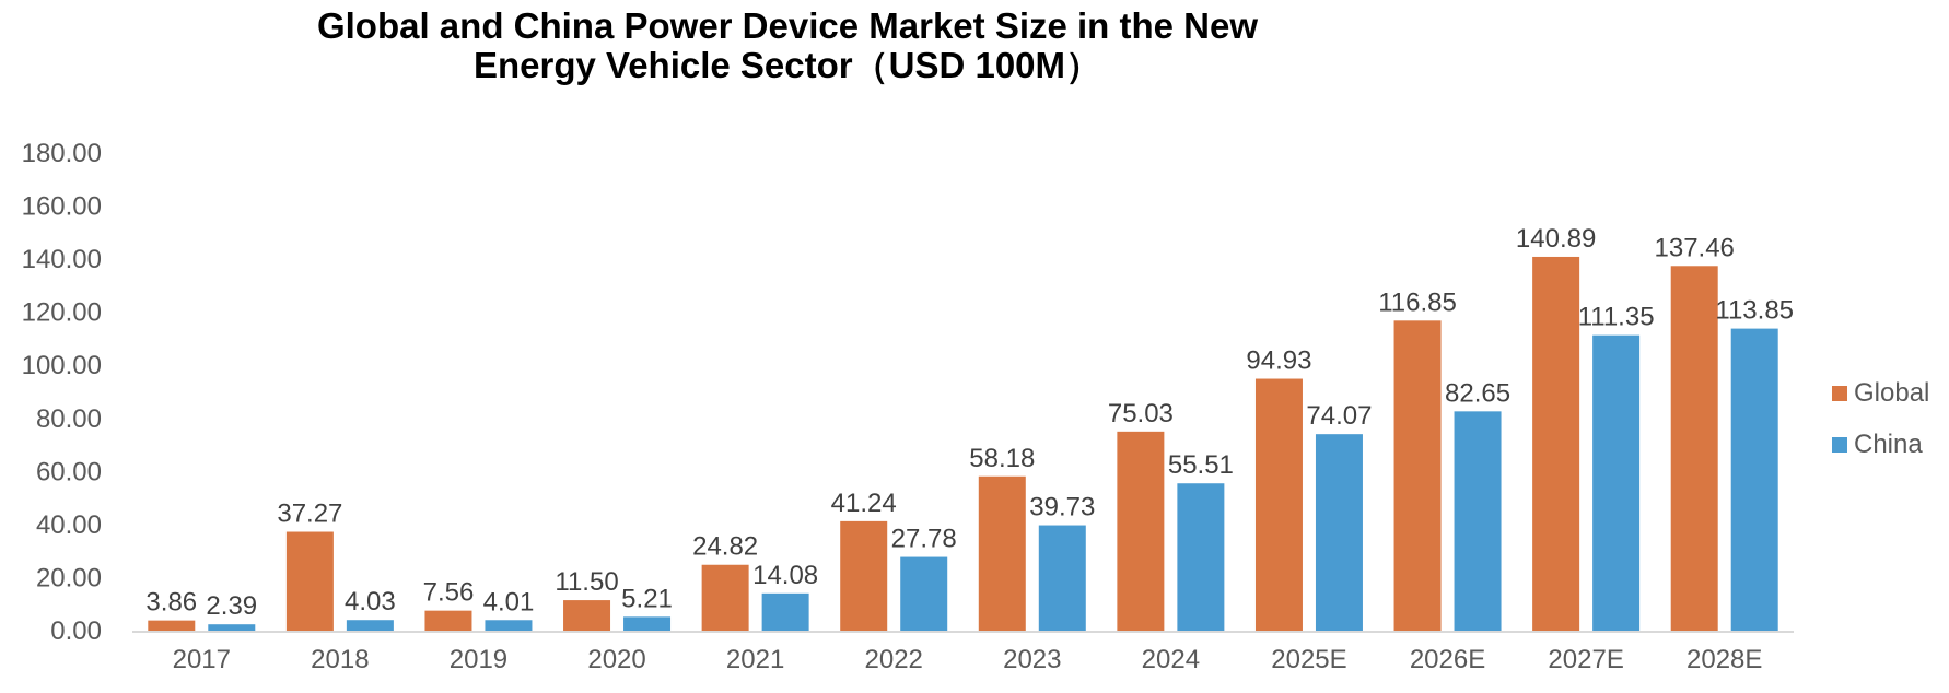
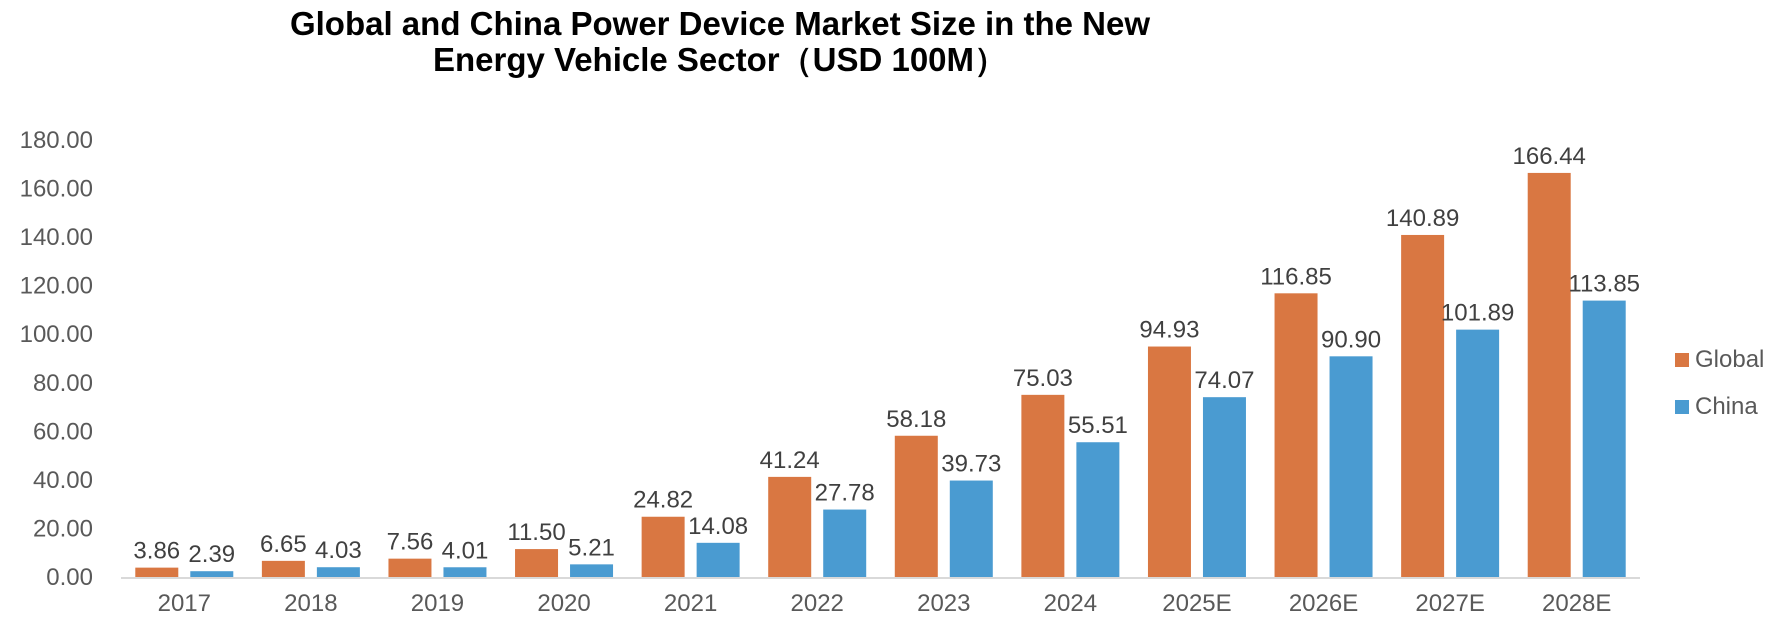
Global/2018: 37.27 -> 6.65
China/2026E: 82.65 -> 90.90
China/2027E: 111.35 -> 101.89
Global/2028E: 137.46 -> 166.44
